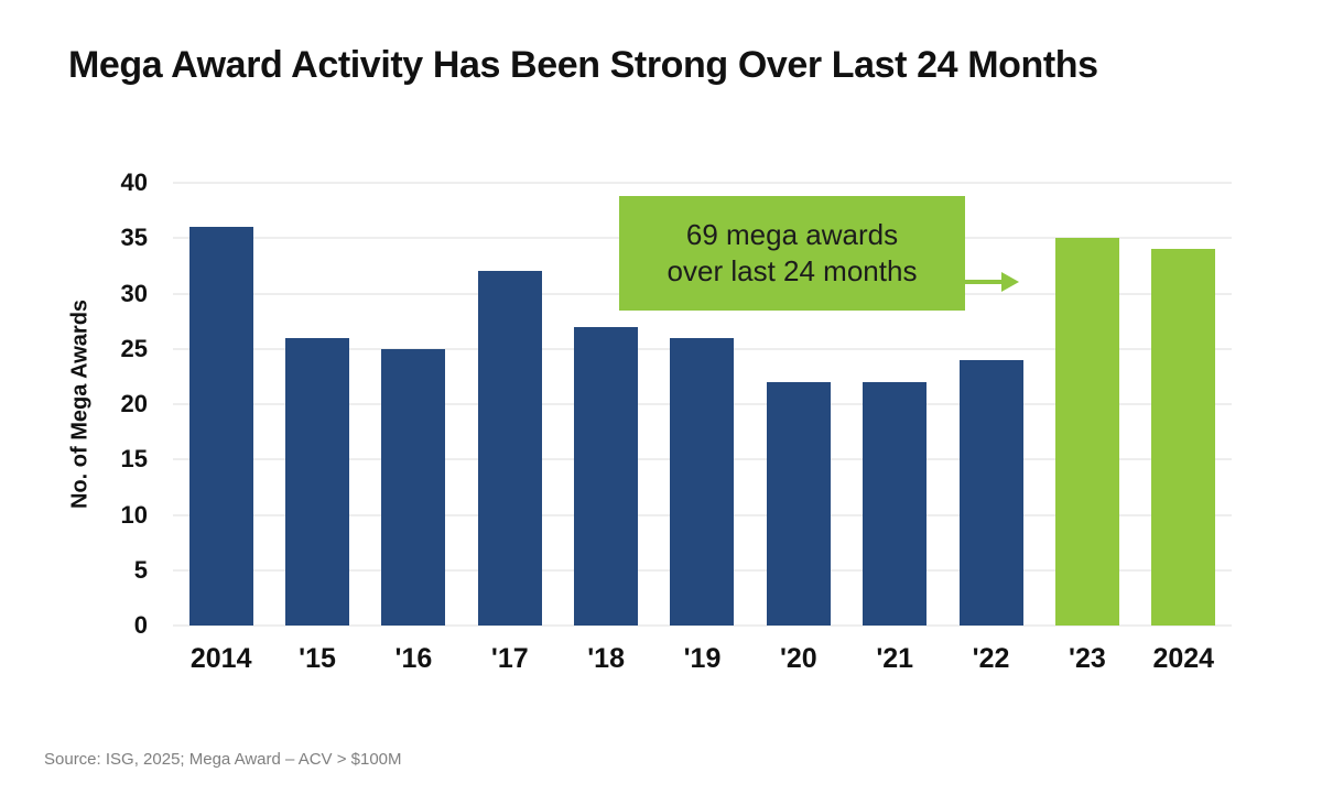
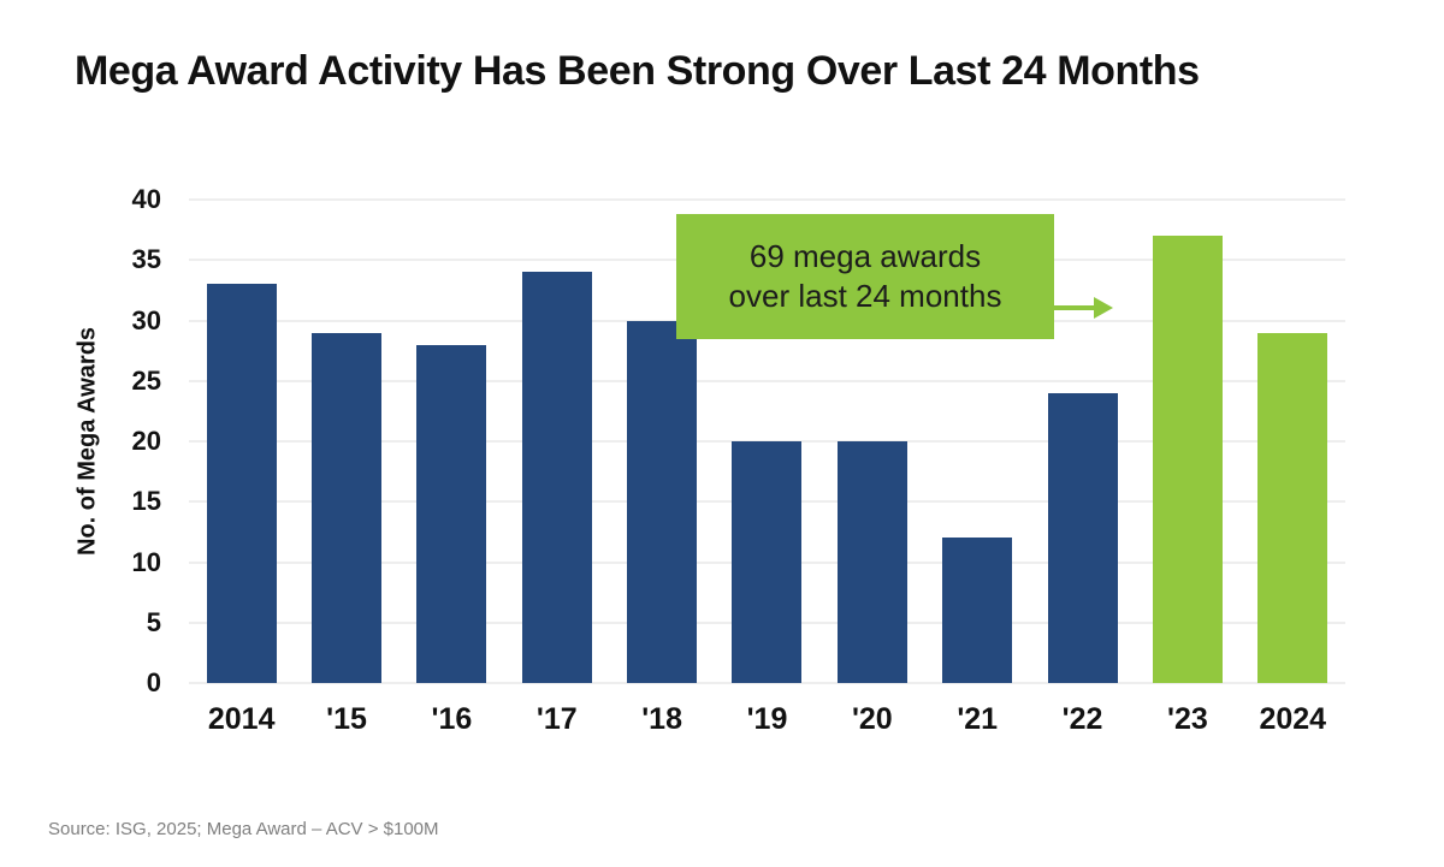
2014: 36 -> 33
'15: 26 -> 29
'16: 25 -> 28
'17: 32 -> 34
'18: 27 -> 30
'19: 26 -> 20
'20: 22 -> 20
'21: 22 -> 12
'23: 35 -> 37
2024: 34 -> 29
